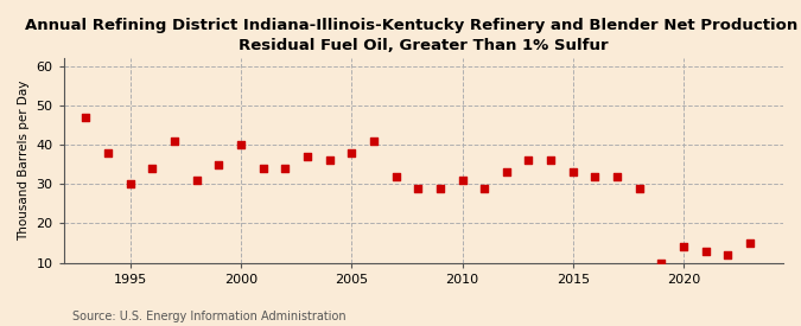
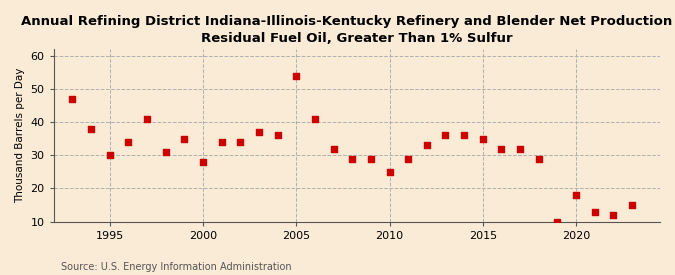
2000: 40 -> 28
2005: 38 -> 54
2010: 31 -> 25
2015: 33 -> 35
2020: 14 -> 18
